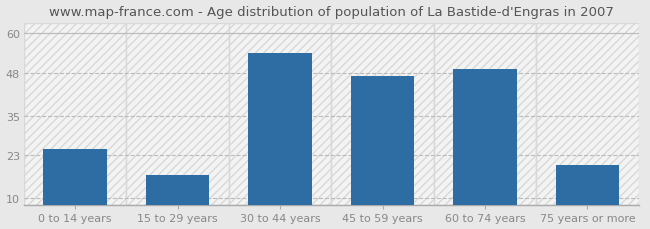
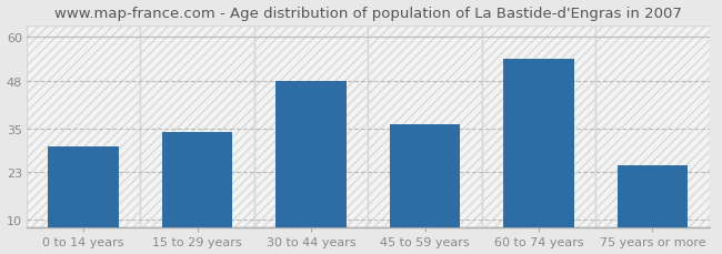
0 to 14 years: 25 -> 30
15 to 29 years: 17 -> 34
30 to 44 years: 54 -> 48
45 to 59 years: 47 -> 36
60 to 74 years: 49 -> 54
75 years or more: 20 -> 25
